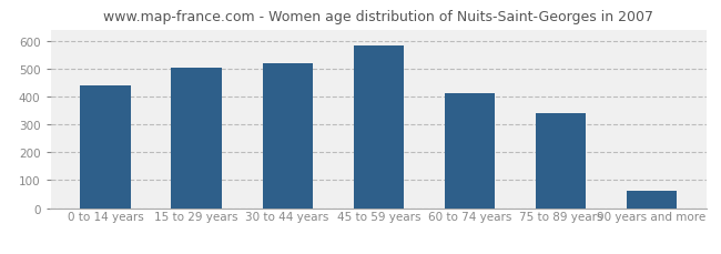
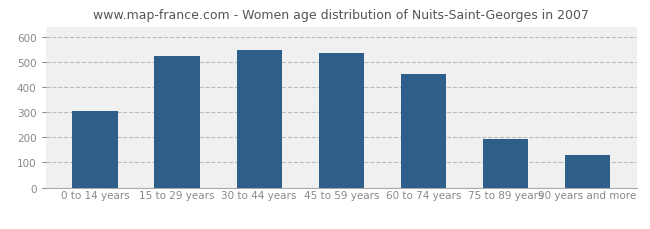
0 to 14 years: 441 -> 305
15 to 29 years: 504 -> 525
30 to 44 years: 519 -> 545
45 to 59 years: 584 -> 535
60 to 74 years: 410 -> 450
75 to 89 years: 342 -> 195
90 years and more: 62 -> 130
